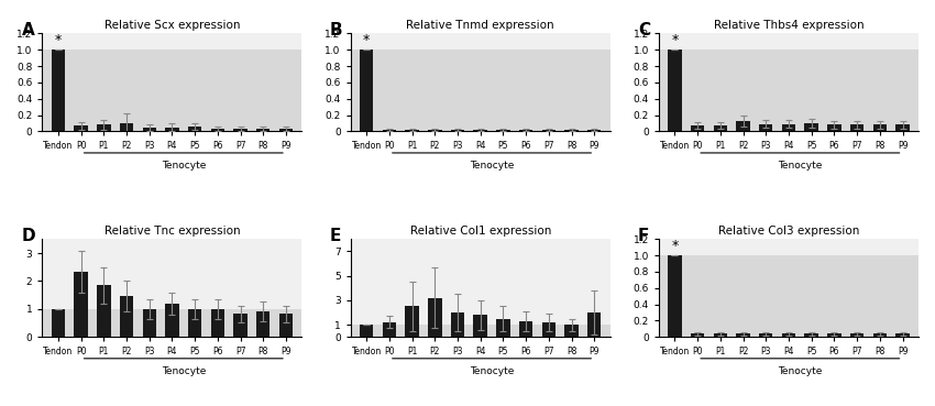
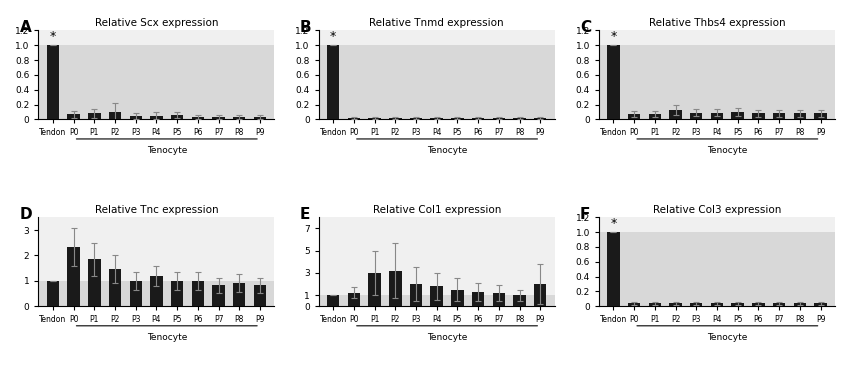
Relative Col1 expression/P1: 2.5 -> 3.0
